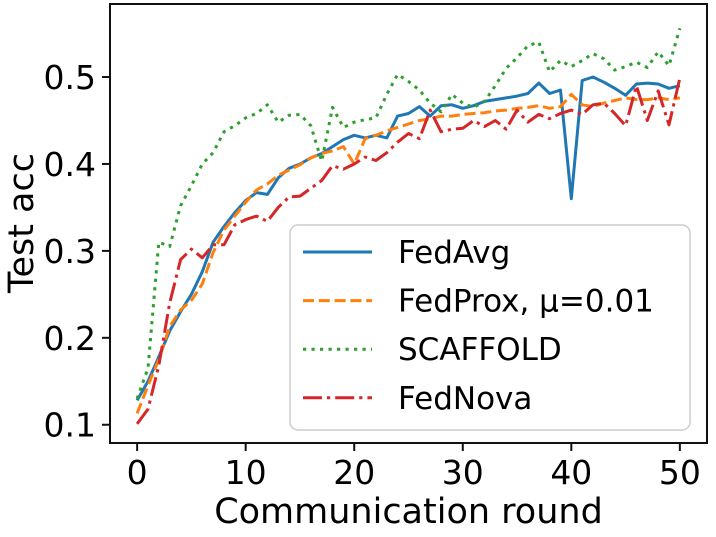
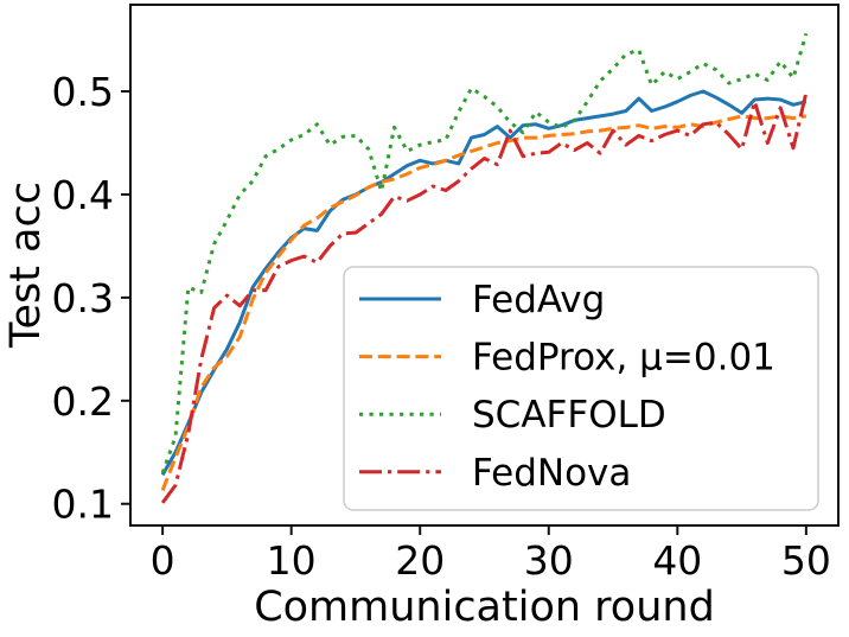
FedProx, μ=0.01/20: 0.40 -> 0.43
FedAvg/40: 0.36 -> 0.49
FedProx, μ=0.01/40: 0.48 -> 0.47
